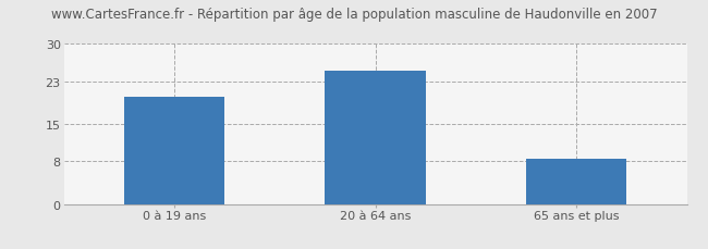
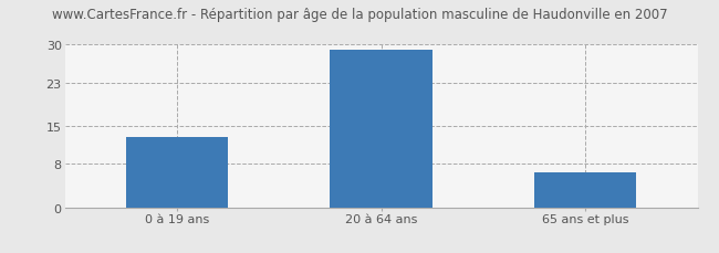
0 à 19 ans: 20.0 -> 13.0
20 à 64 ans: 25.0 -> 29.0
65 ans et plus: 8.5 -> 6.5
